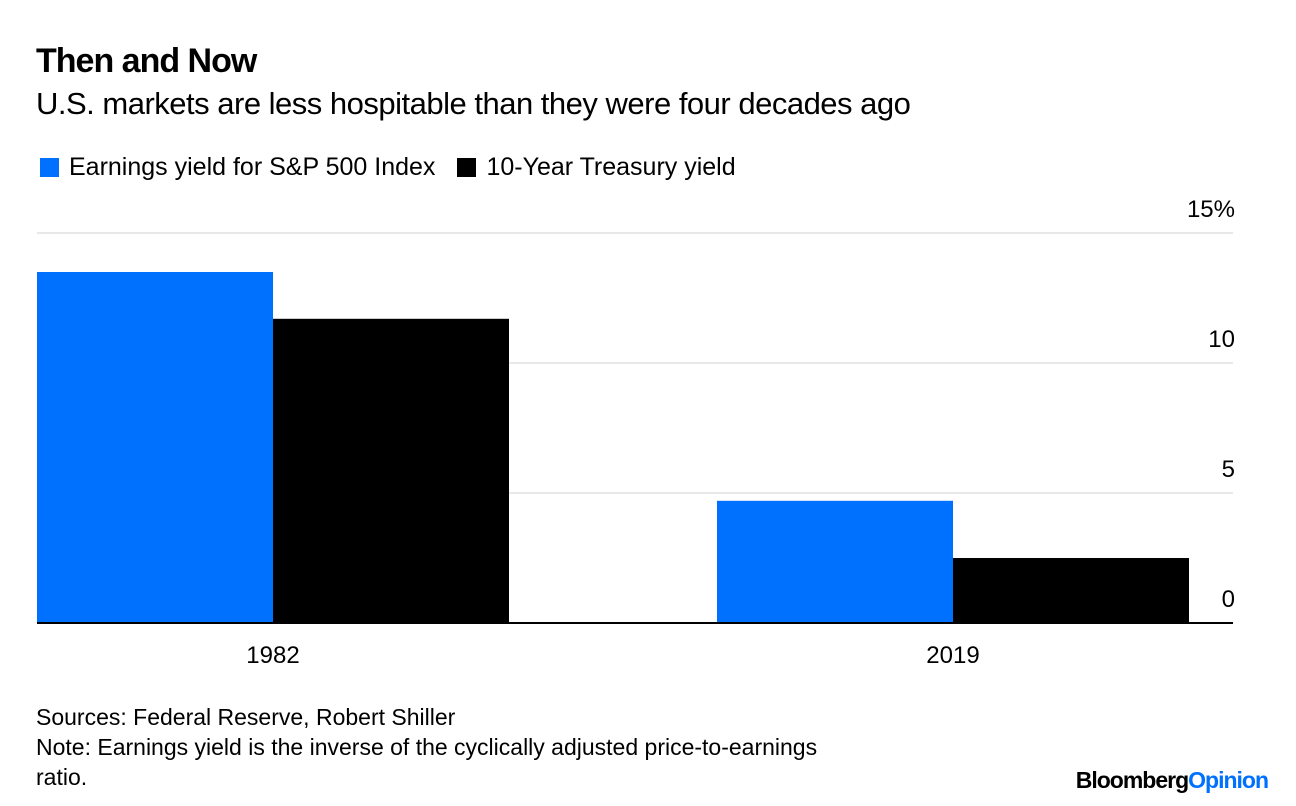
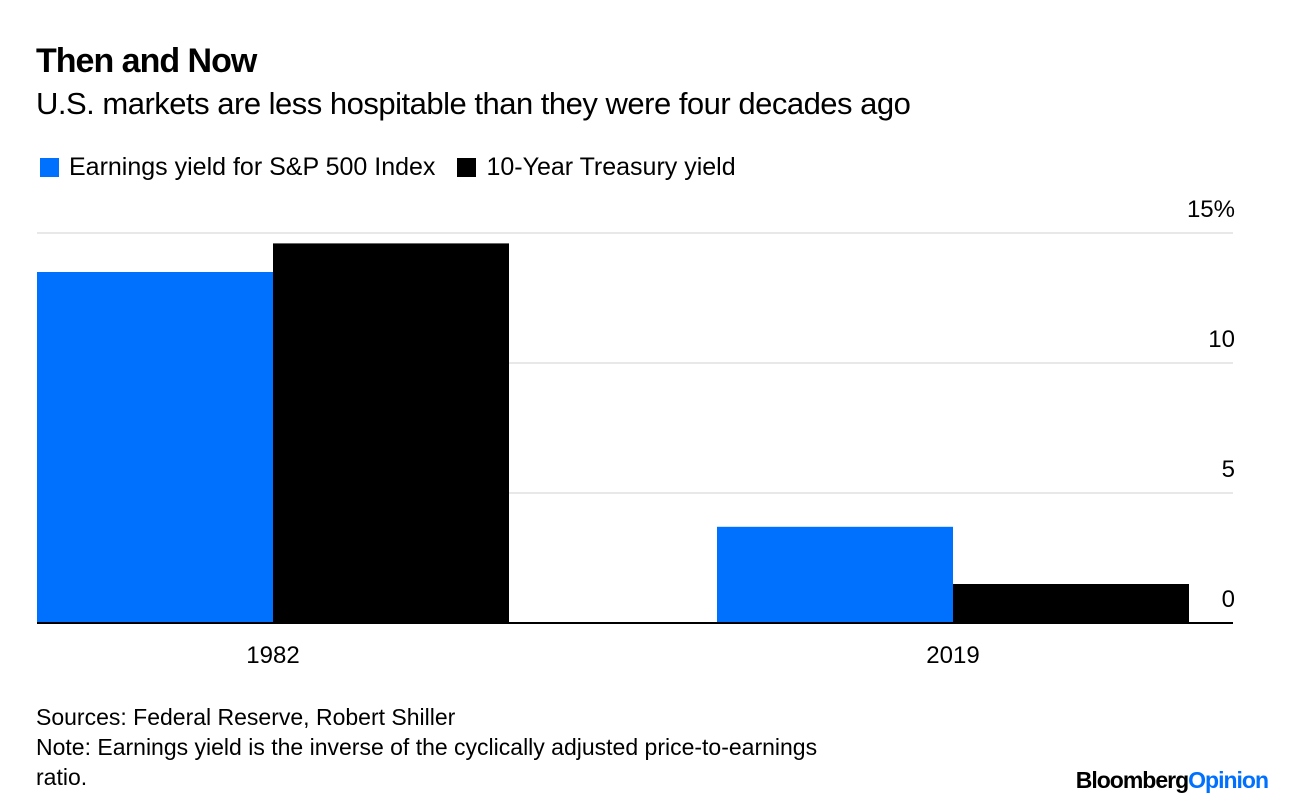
10-Year Treasury yield/1982: 11.7% -> 14.6%
Earnings yield for S&P 500 Index/2019: 4.7% -> 3.7%
10-Year Treasury yield/2019: 2.5% -> 1.5%
